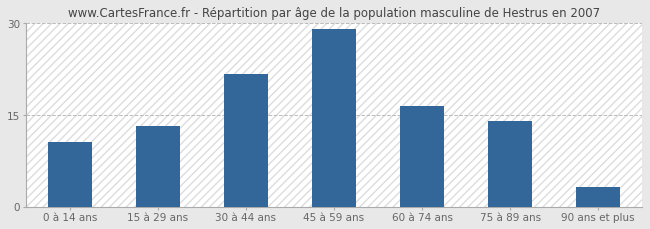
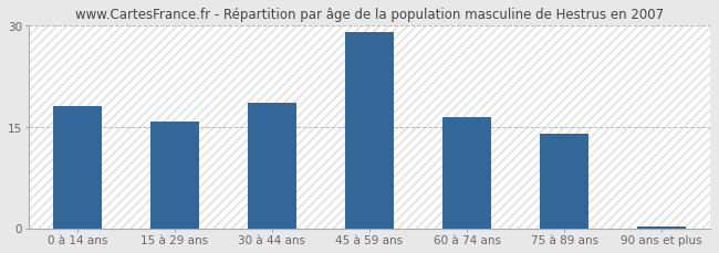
0 à 14 ans: 10.6 -> 18.0
15 à 29 ans: 13.2 -> 15.8
30 à 44 ans: 21.6 -> 18.5
90 ans et plus: 3.2 -> 0.3
